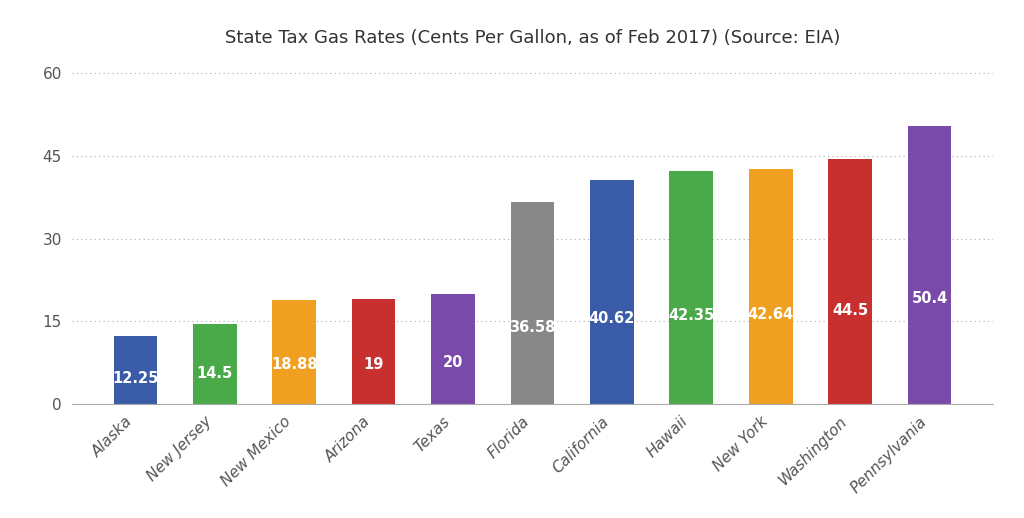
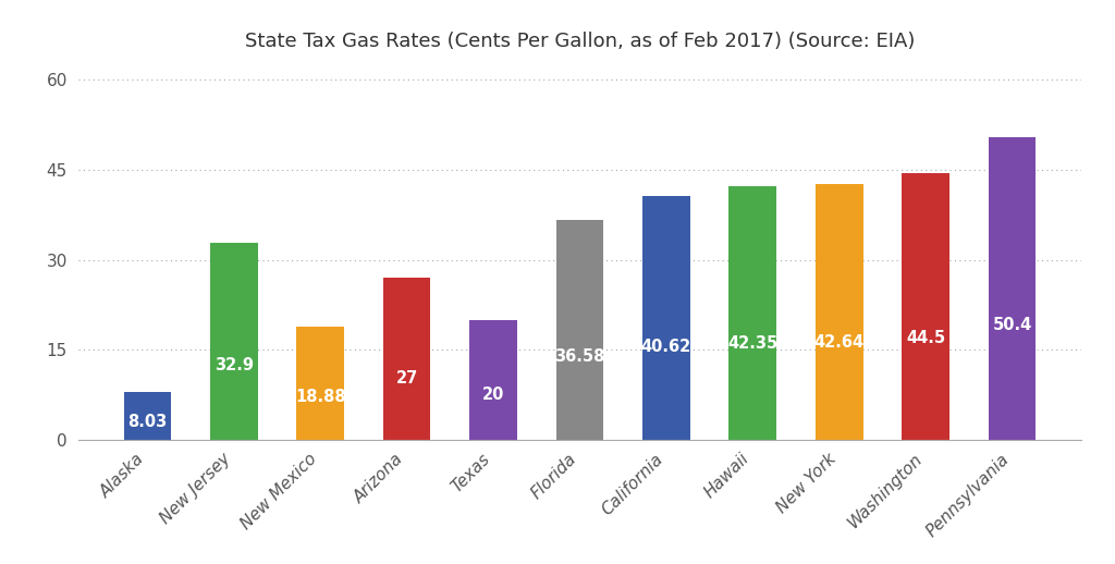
Alaska: 12.25 -> 8.03
New Jersey: 14.5 -> 32.9
Arizona: 19 -> 27
